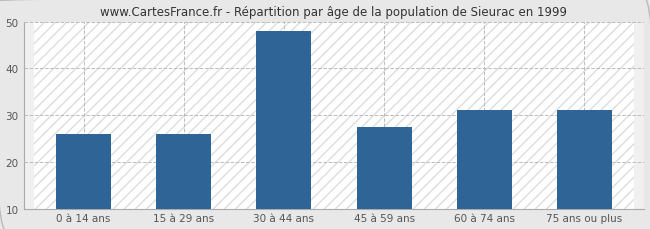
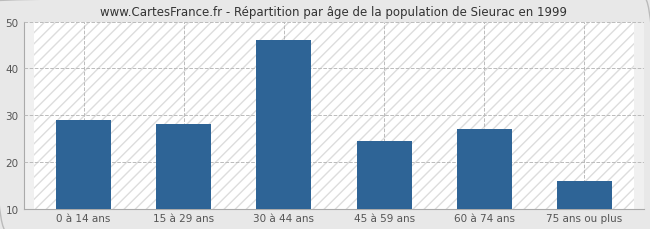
0 à 14 ans: 26.0 -> 29.0
15 à 29 ans: 26.0 -> 28.0
30 à 44 ans: 48.0 -> 46.0
45 à 59 ans: 27.5 -> 24.5
60 à 74 ans: 31.0 -> 27.0
75 ans ou plus: 31.0 -> 16.0
